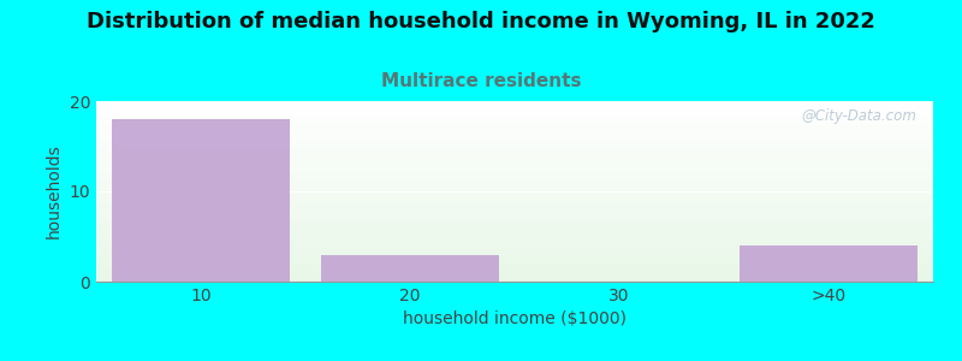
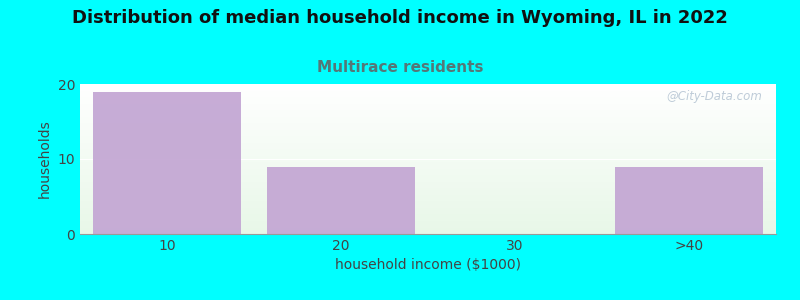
10: 18 -> 19
20: 3 -> 9
>40: 4 -> 9
